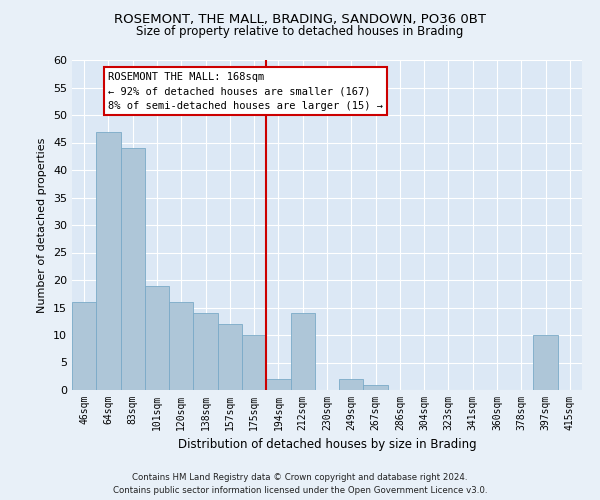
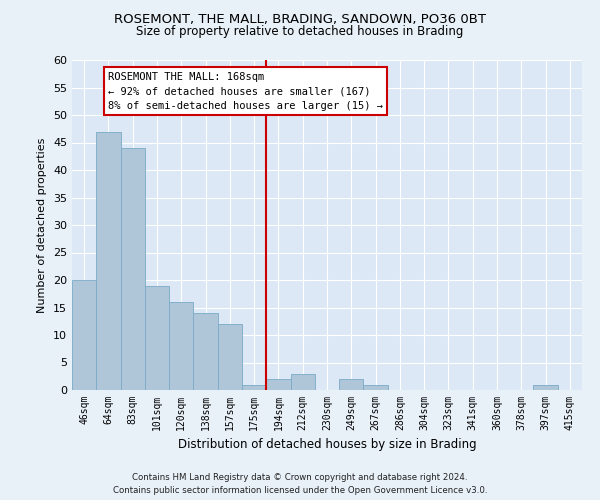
46sqm: 16 -> 20
175sqm: 10 -> 1
212sqm: 14 -> 3
397sqm: 10 -> 1
